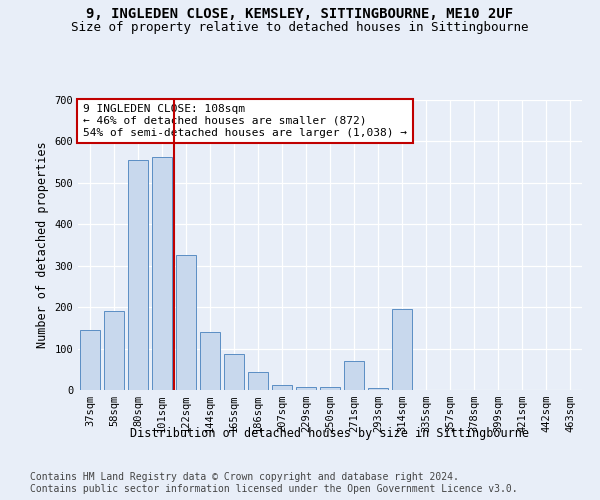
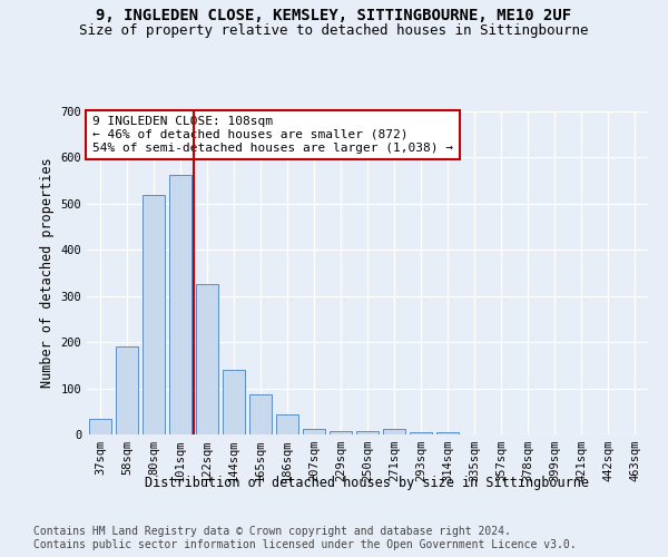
37sqm: 145 -> 33
80sqm: 555 -> 518
271sqm: 70 -> 11
314sqm: 195 -> 4
